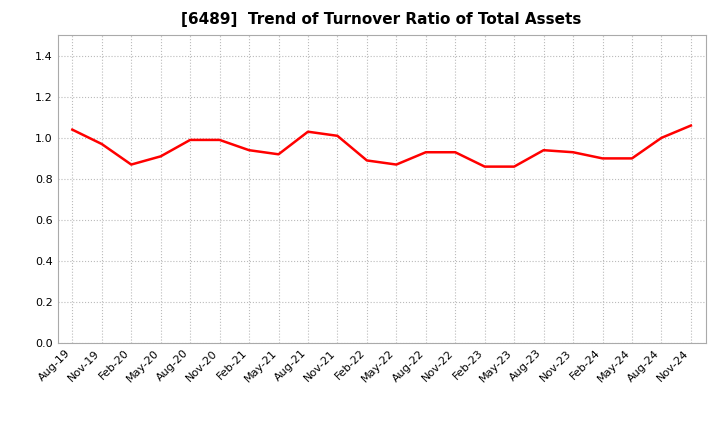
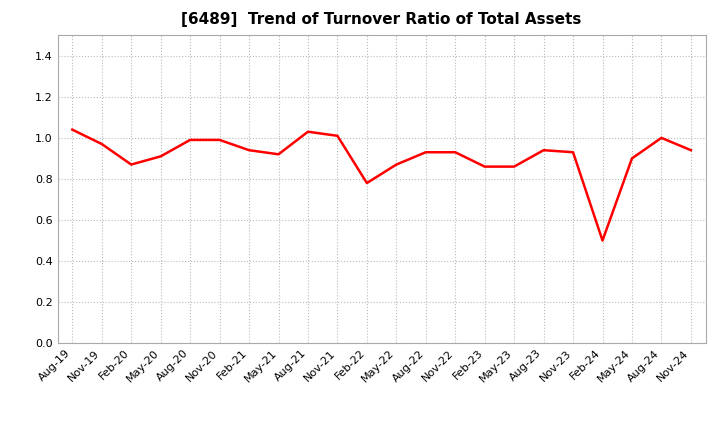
Feb-22: 0.89 -> 0.78
Feb-24: 0.90 -> 0.50
Nov-24: 1.06 -> 0.94
